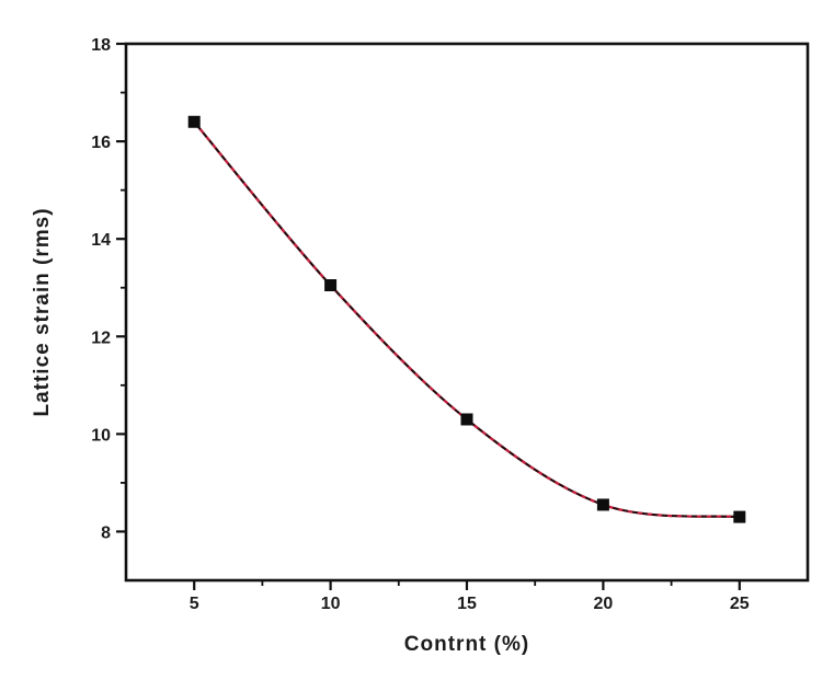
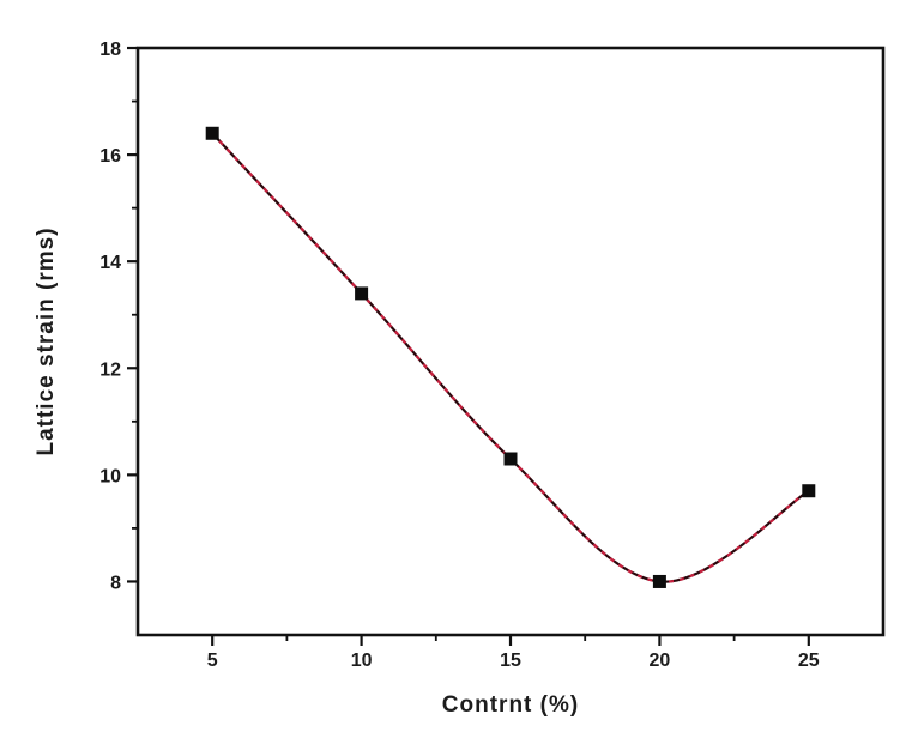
10: 13.1 -> 13.4
20: 8.6 -> 8.0
25: 8.3 -> 9.7
